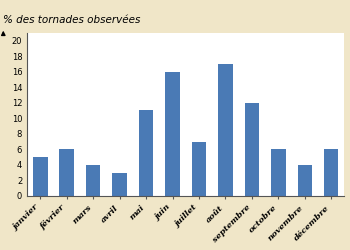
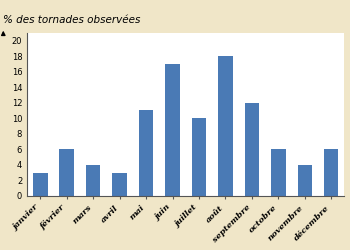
janvier: 5 -> 3
juin: 16 -> 17
juillet: 7 -> 10
août: 17 -> 18
